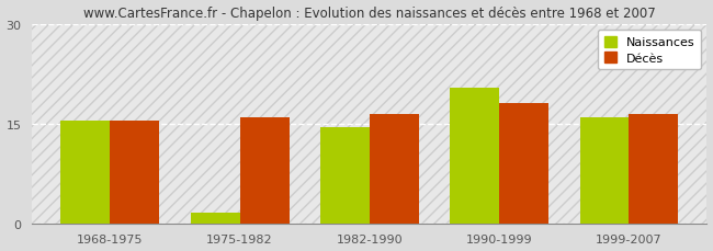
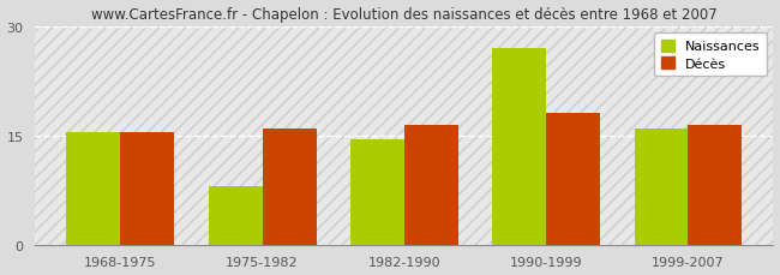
Naissances/1975-1982: 1.6 -> 8.0
Naissances/1990-1999: 20.4 -> 27.0
